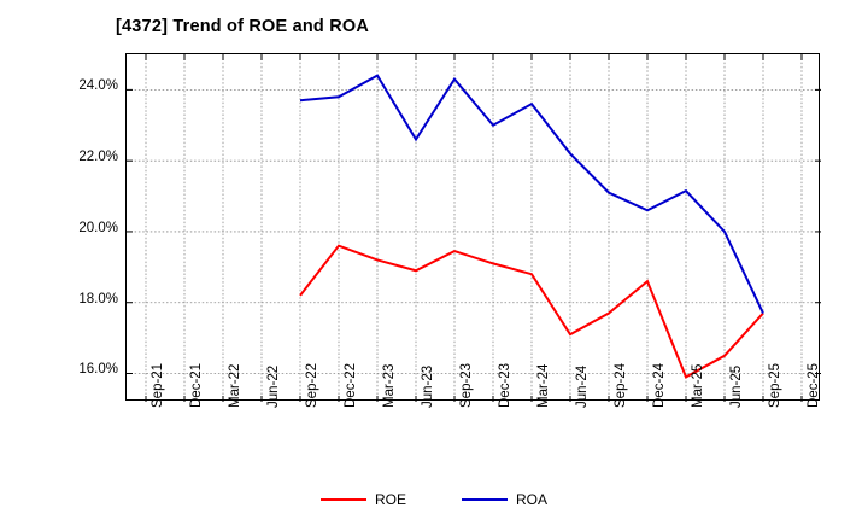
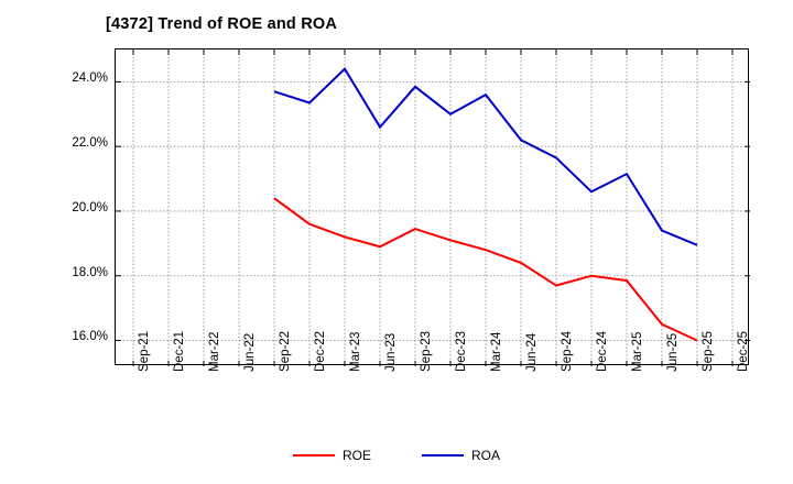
ROE/Sep-22: 18.2% -> 20.4%
ROA/Dec-22: 23.8% -> 23.4%
ROA/Sep-23: 24.3% -> 23.9%
ROE/Jun-24: 17.1% -> 18.4%
ROA/Sep-24: 21.1% -> 21.6%
ROE/Dec-24: 18.6% -> 18.0%
ROE/Mar-25: 15.9% -> 17.9%
ROA/Jun-25: 20.0% -> 19.4%
ROE/Sep-25: 17.7% -> 16.0%
ROA/Sep-25: 17.7% -> 18.9%
